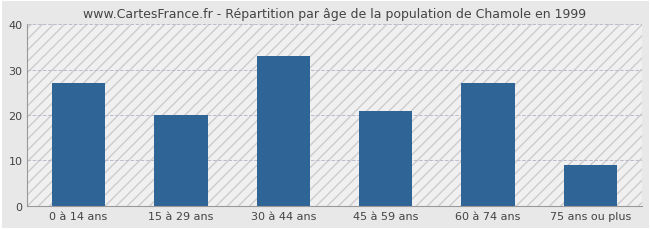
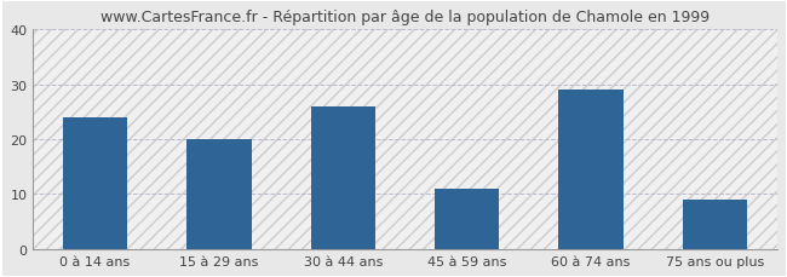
0 à 14 ans: 27 -> 24
30 à 44 ans: 33 -> 26
45 à 59 ans: 21 -> 11
60 à 74 ans: 27 -> 29
